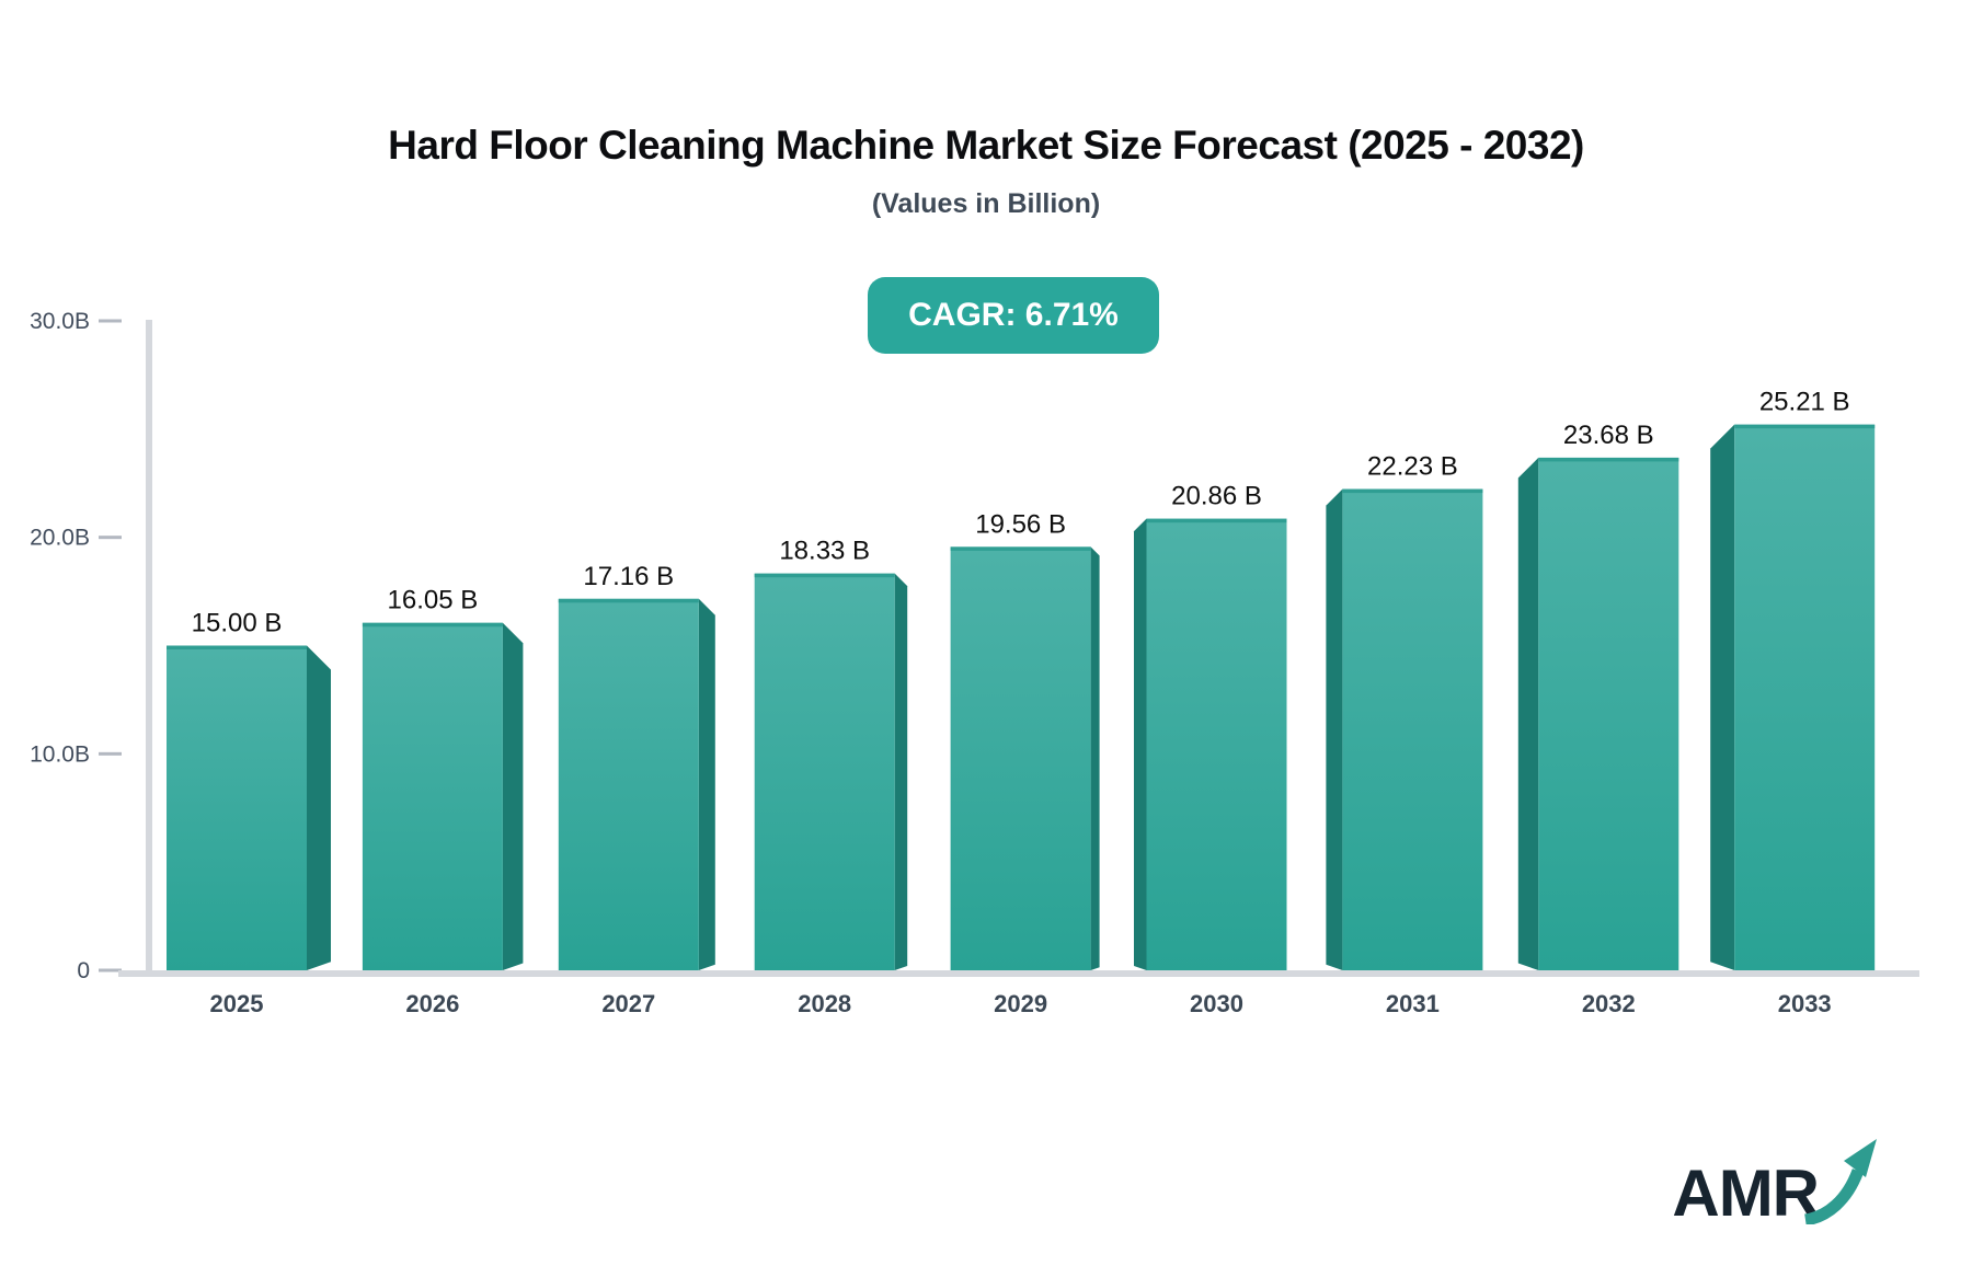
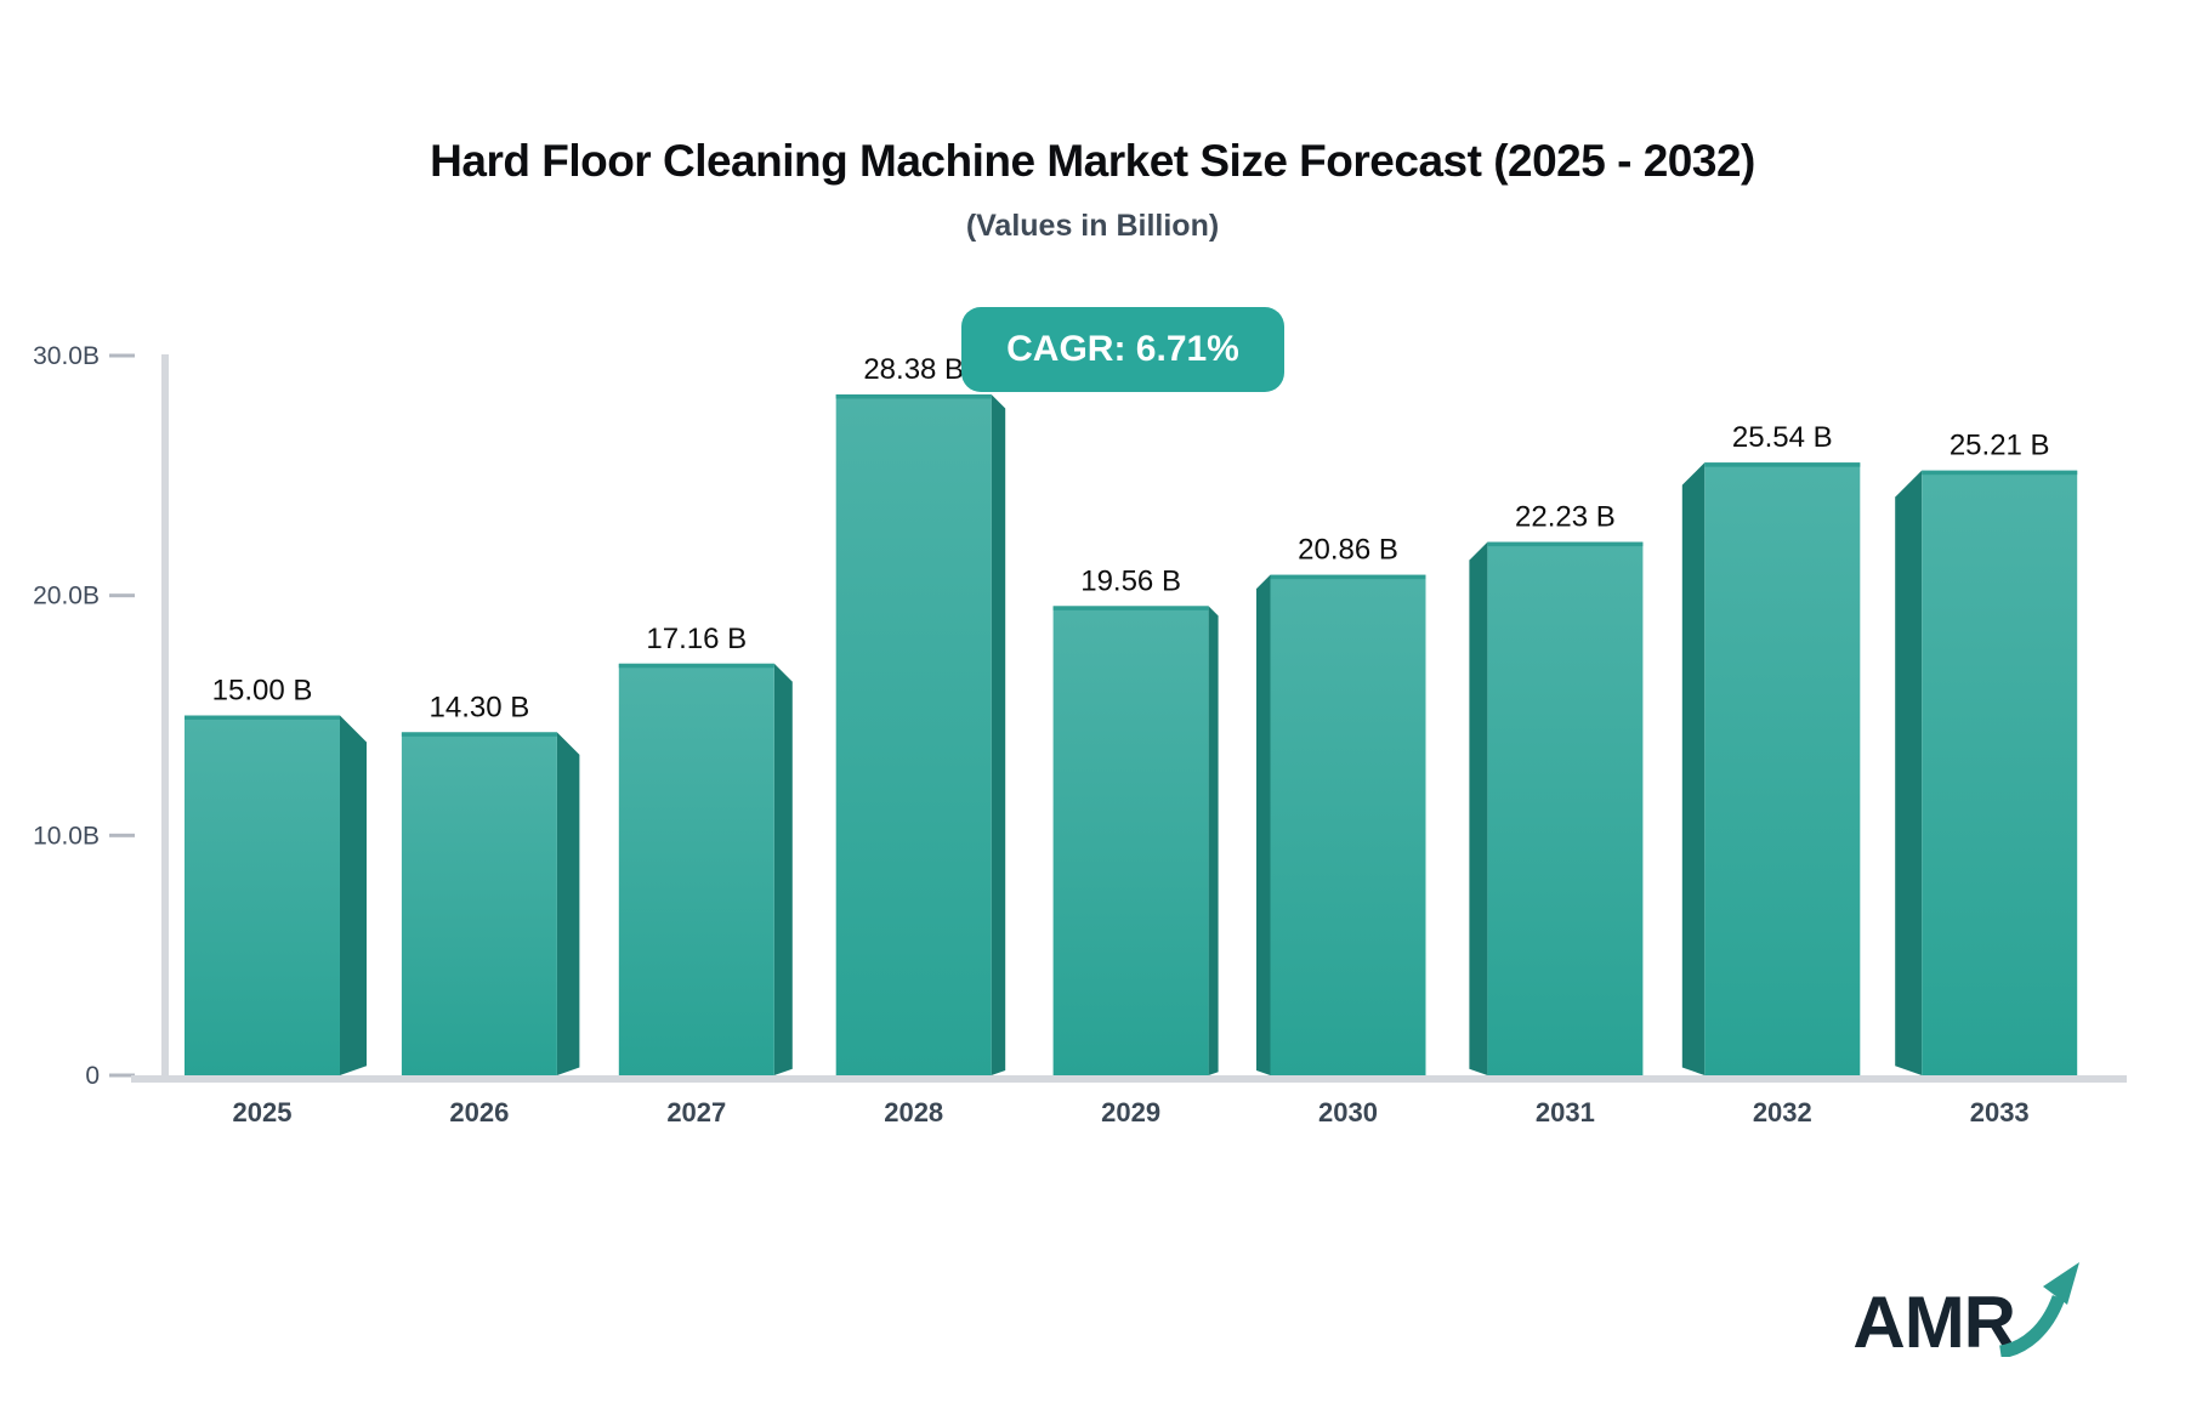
2026: 16.05 -> 14.30
2028: 18.33 -> 28.38
2032: 23.68 -> 25.54
